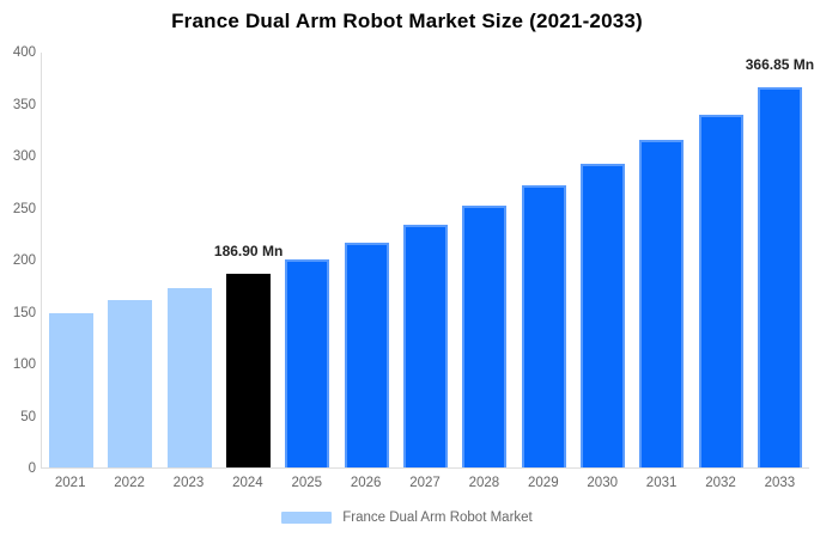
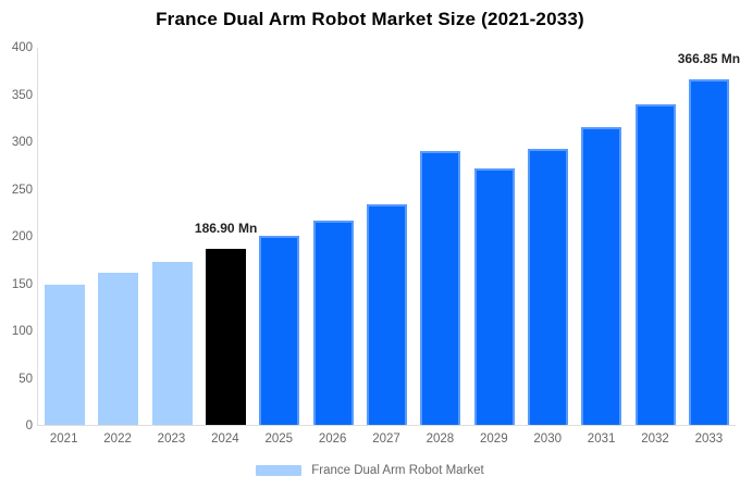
2028: 250 -> 290
